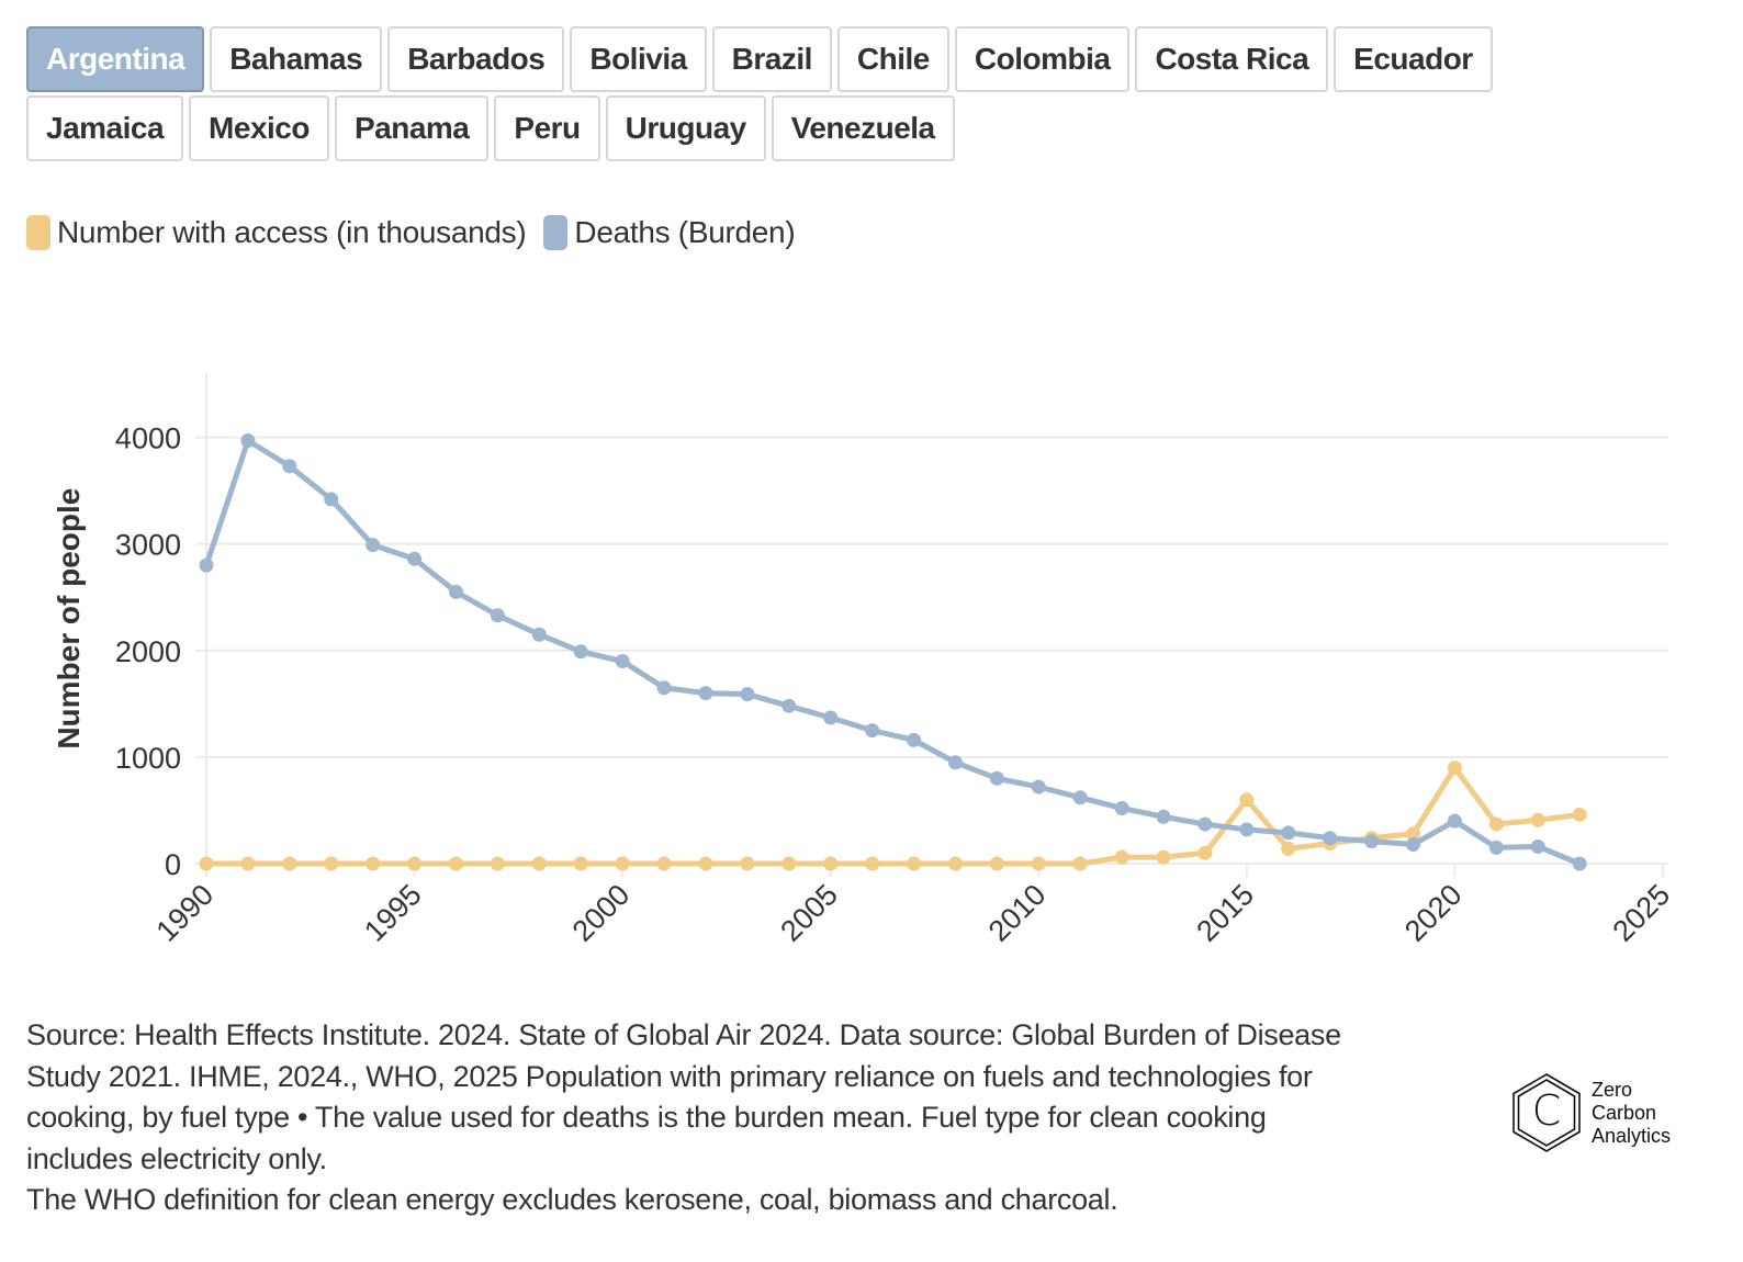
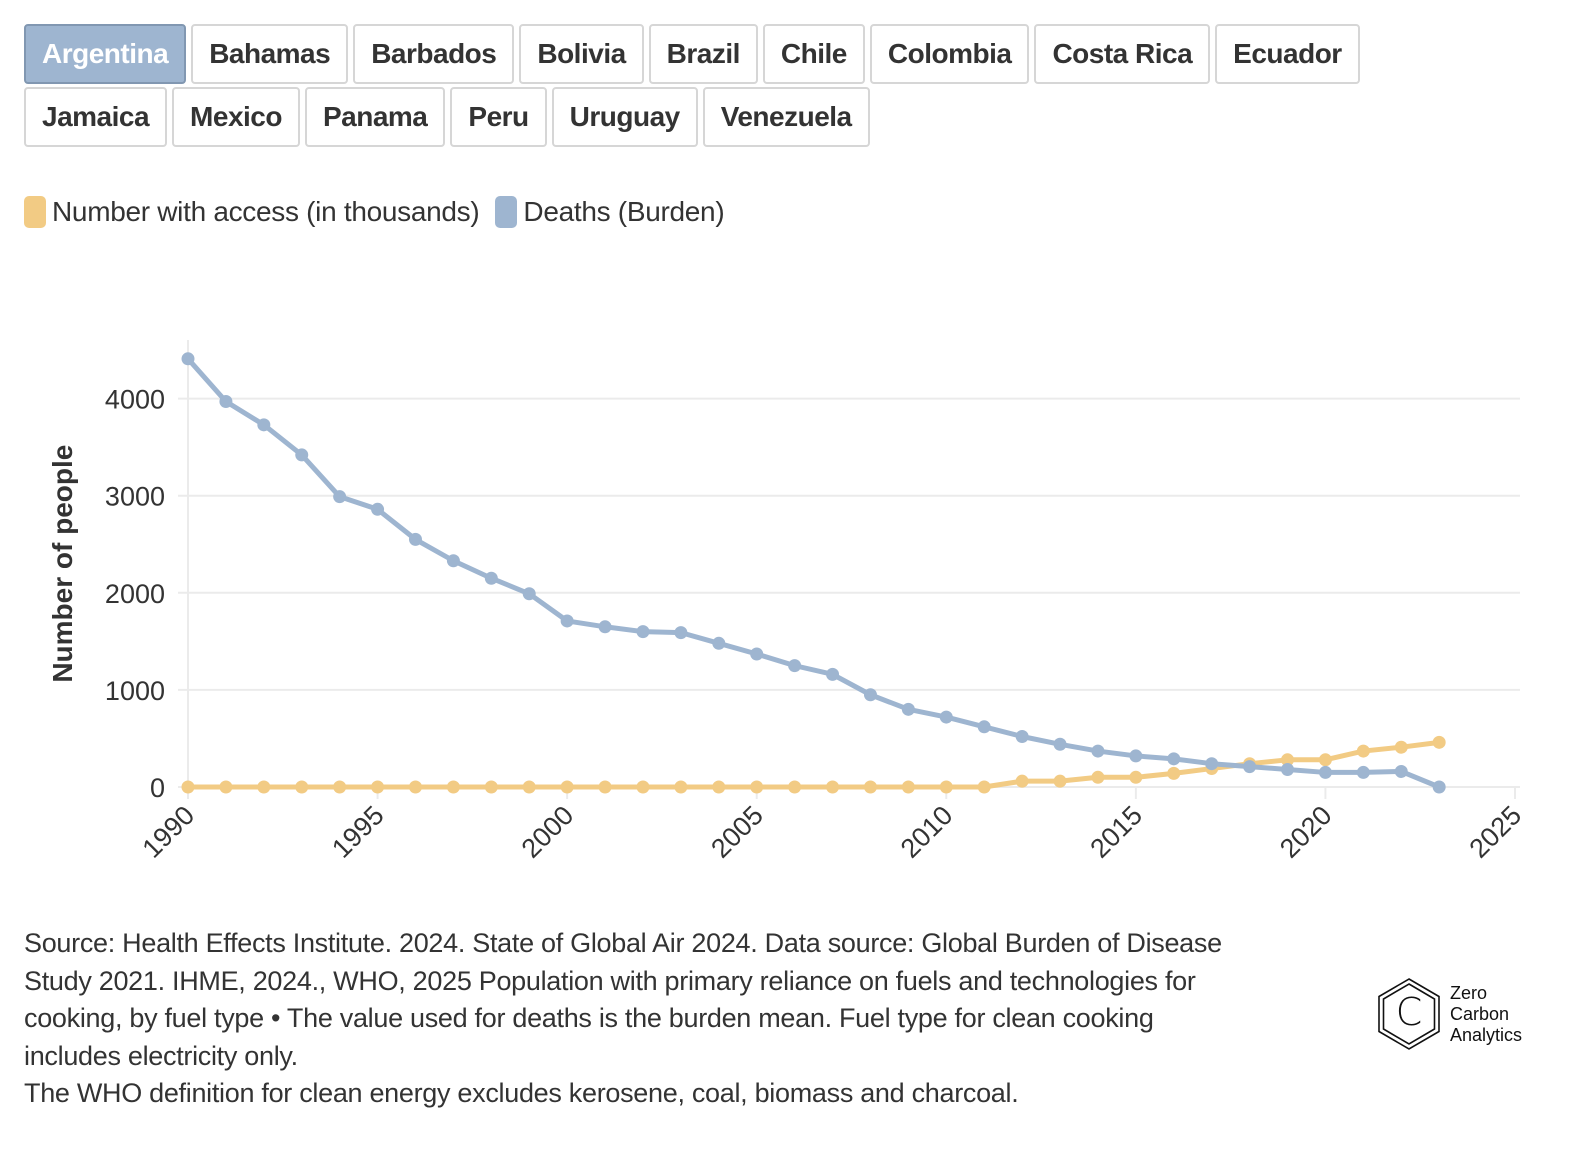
Deaths (Burden)/1990: 2800 -> 4400
Deaths (Burden)/2000: 1900 -> 1700
Number with access (in thousands)/2015: 600 -> 100
Number with access (in thousands)/2020: 900 -> 300
Deaths (Burden)/2020: 400 -> 200
